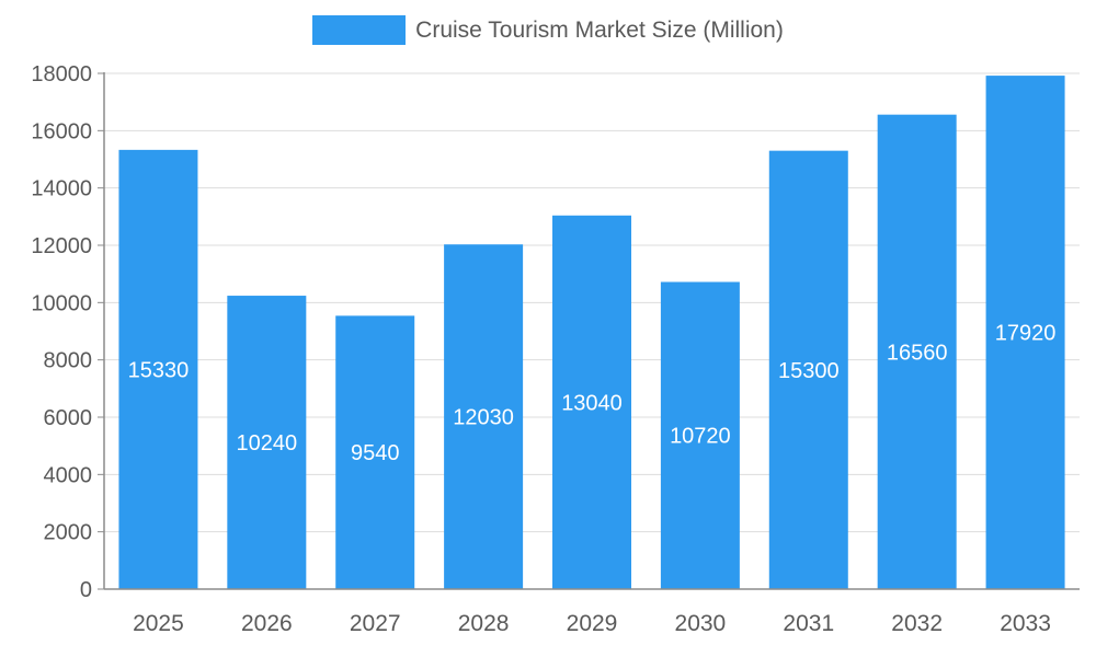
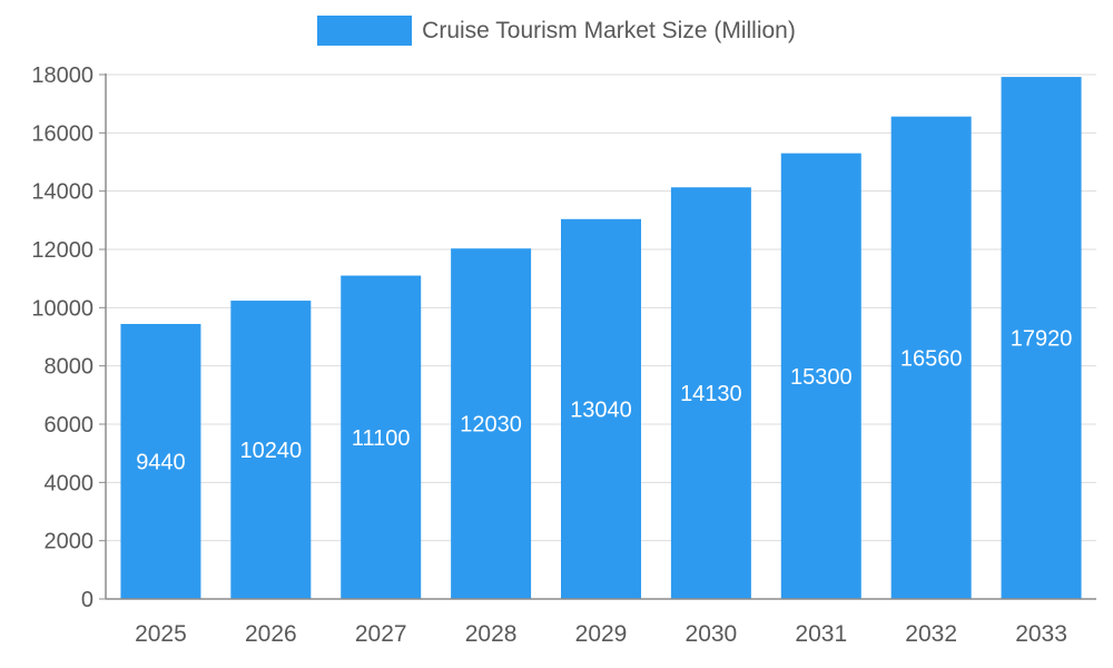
2025: 15330 -> 9440
2027: 9540 -> 11100
2030: 10720 -> 14130
